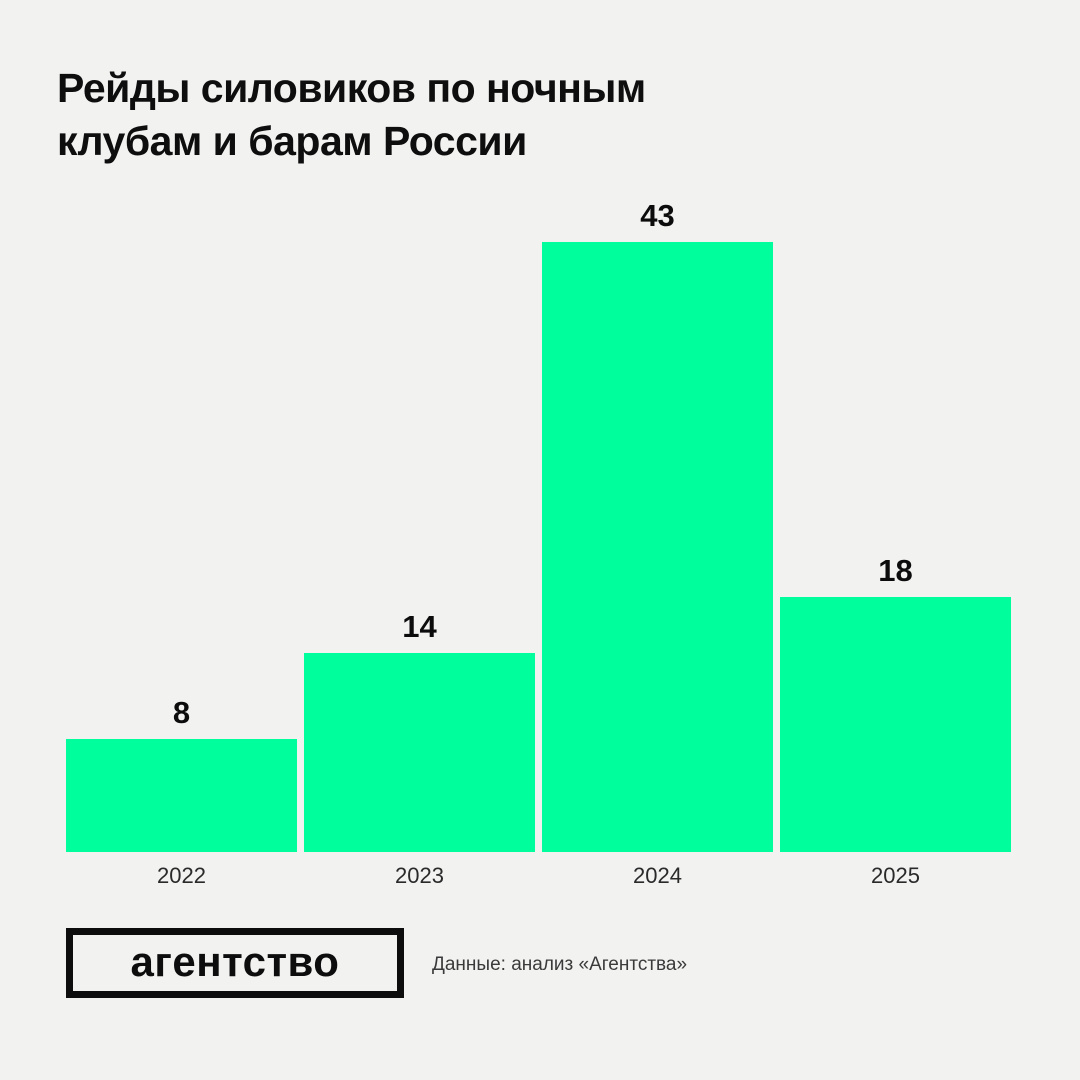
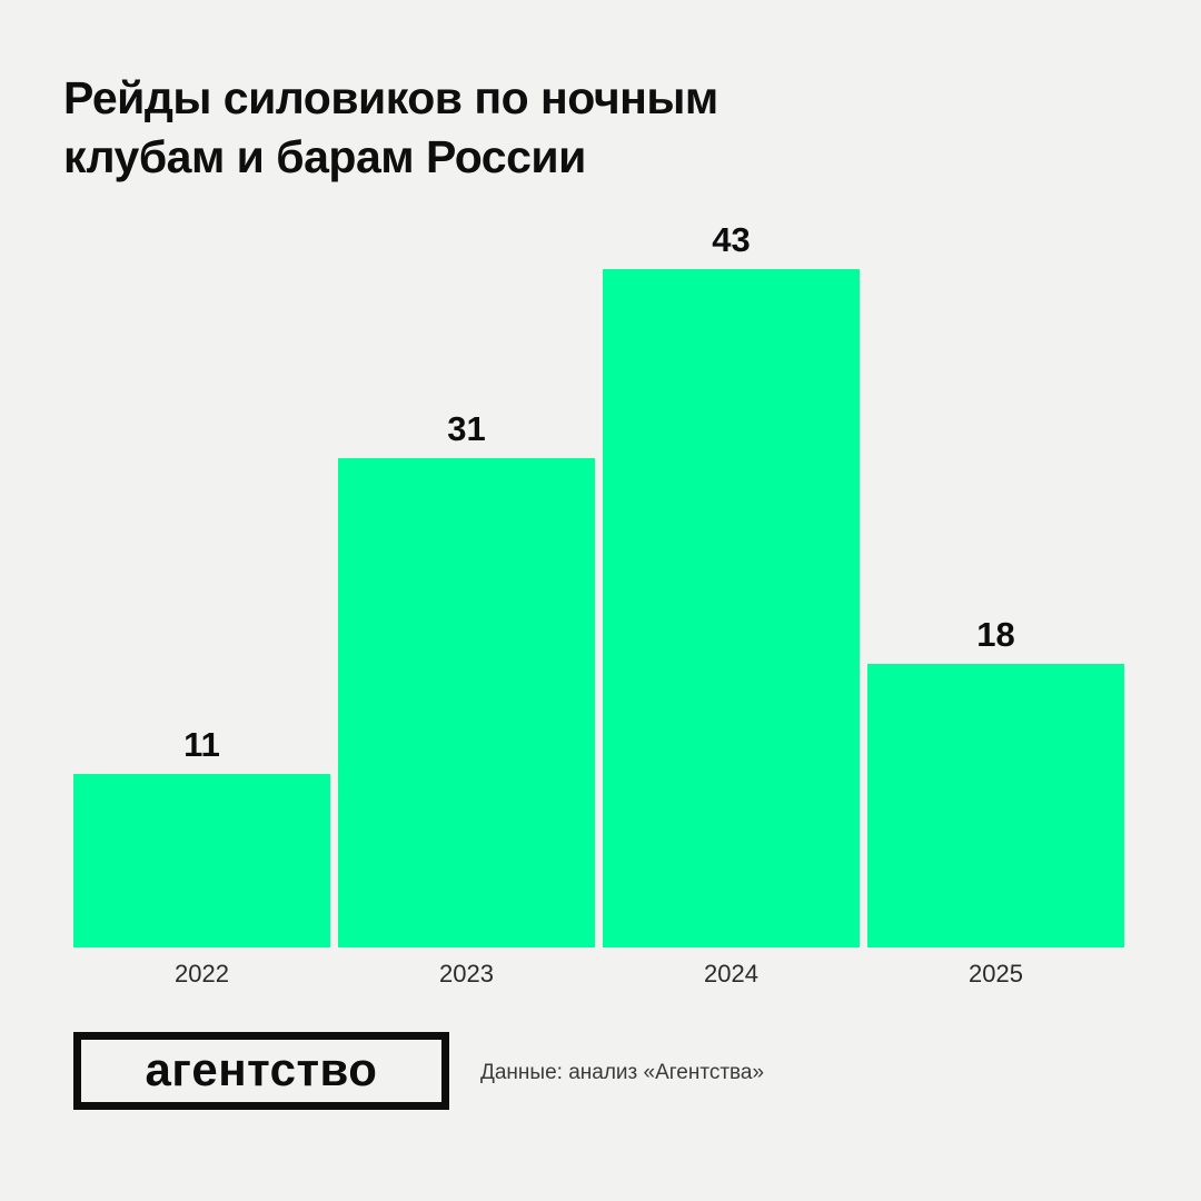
2022: 8 -> 11
2023: 14 -> 31
